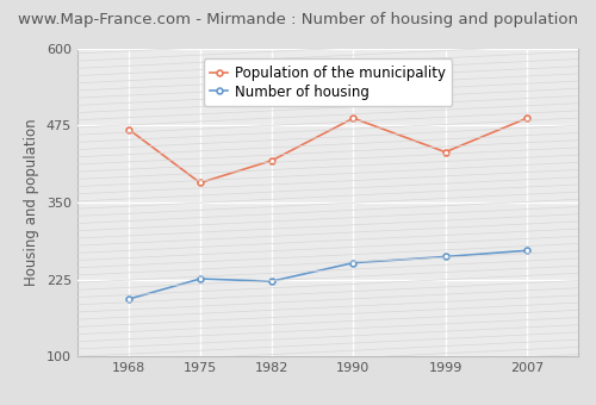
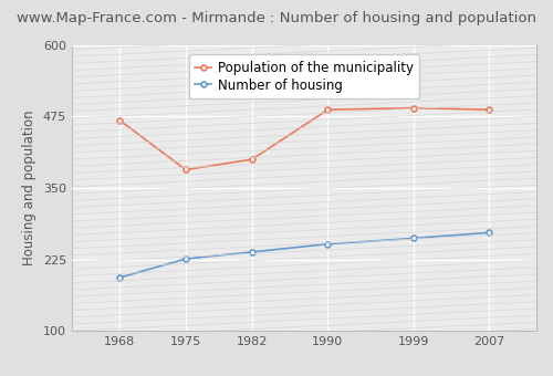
Number of housing/1982: 222 -> 238
Population of the municipality/1982: 418 -> 400
Population of the municipality/1999: 432 -> 490
